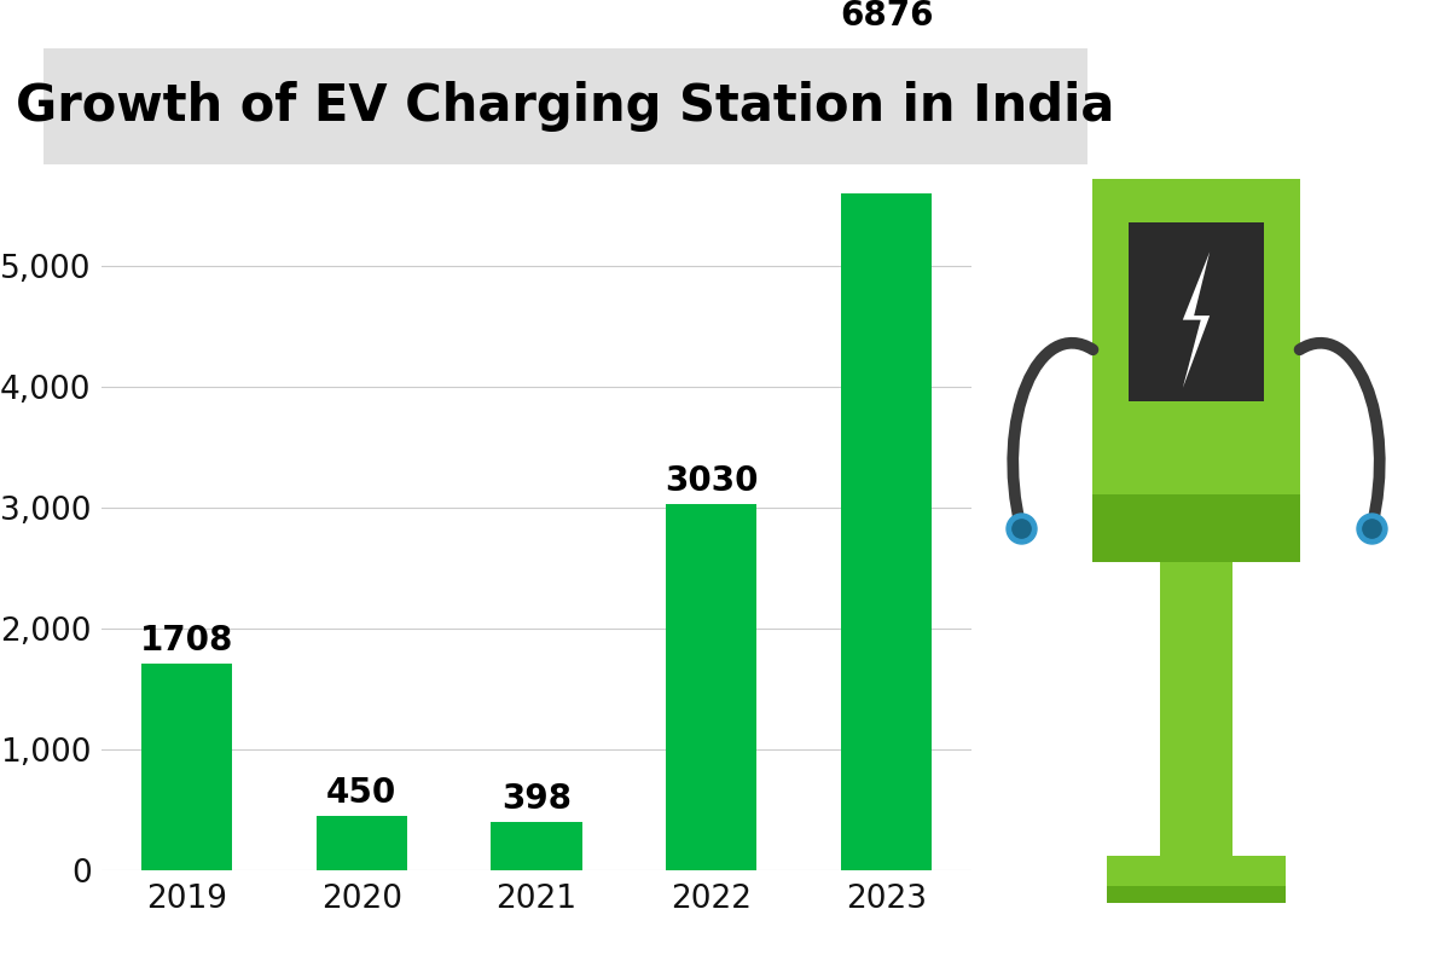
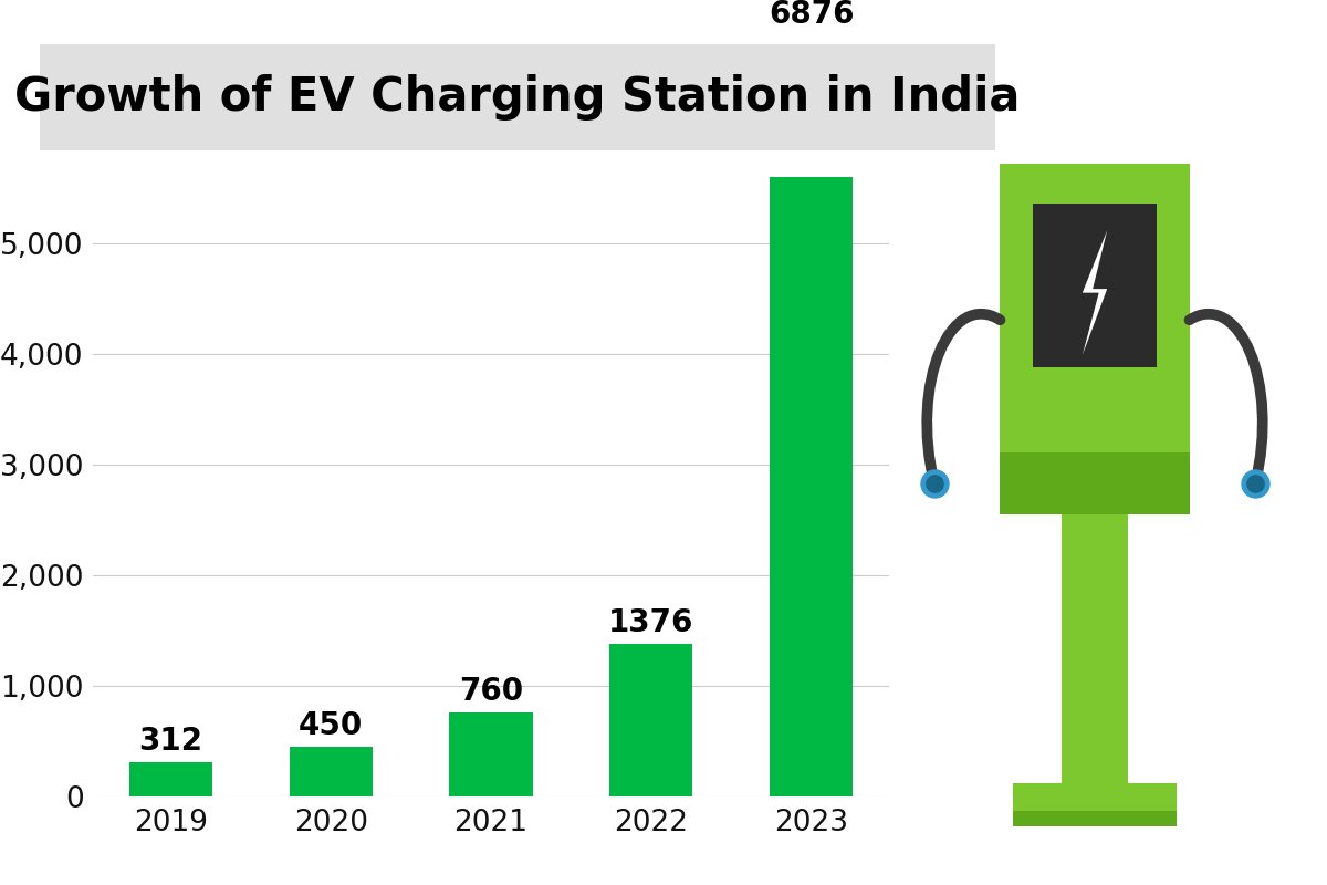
2019: 1708 -> 312
2021: 398 -> 760
2022: 3030 -> 1376
